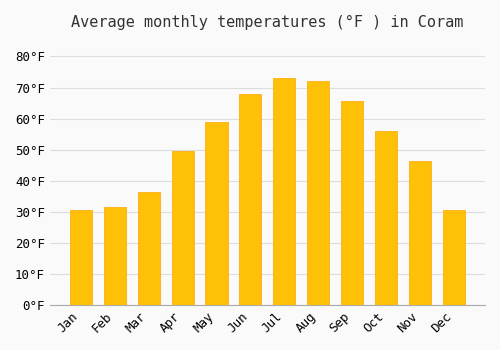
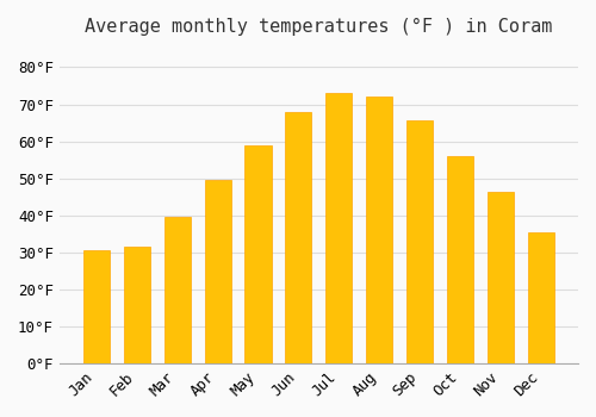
Mar: 36.5°F -> 39.5°F
Dec: 30.5°F -> 35.5°F
